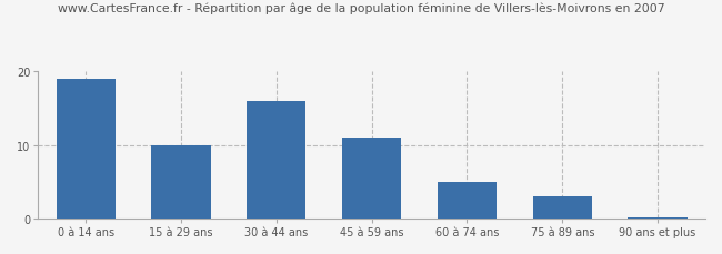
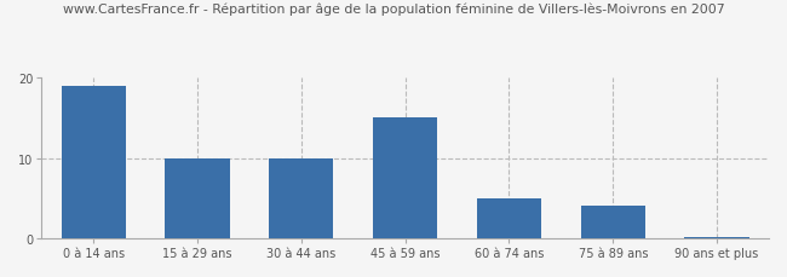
30 à 44 ans: 16.0 -> 10.0
45 à 59 ans: 11.0 -> 15.0
75 à 89 ans: 3.0 -> 4.0
